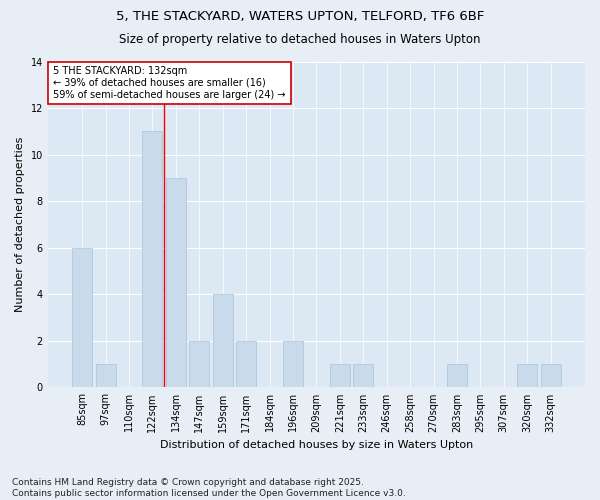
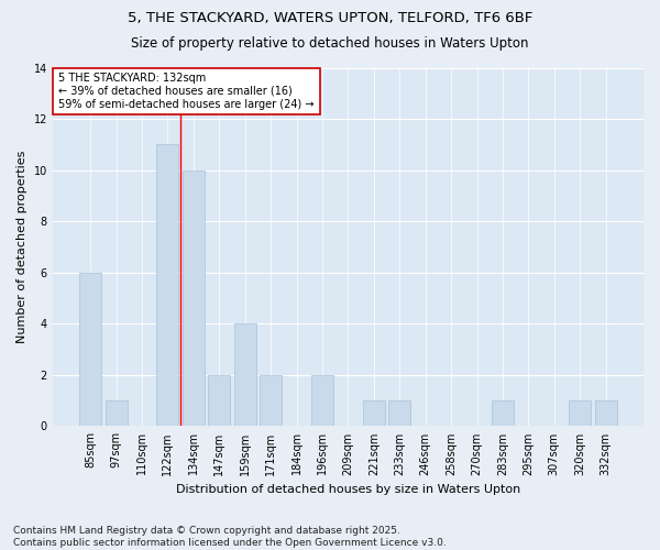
134sqm: 9 -> 10
